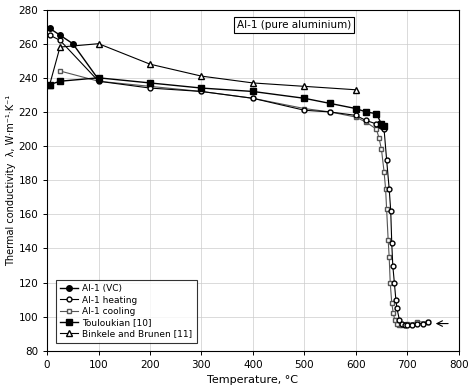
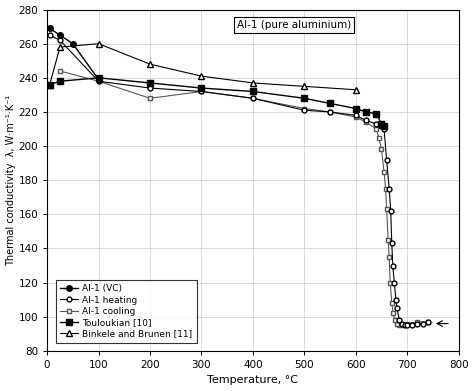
Al-1 cooling/200: 235 -> 228
